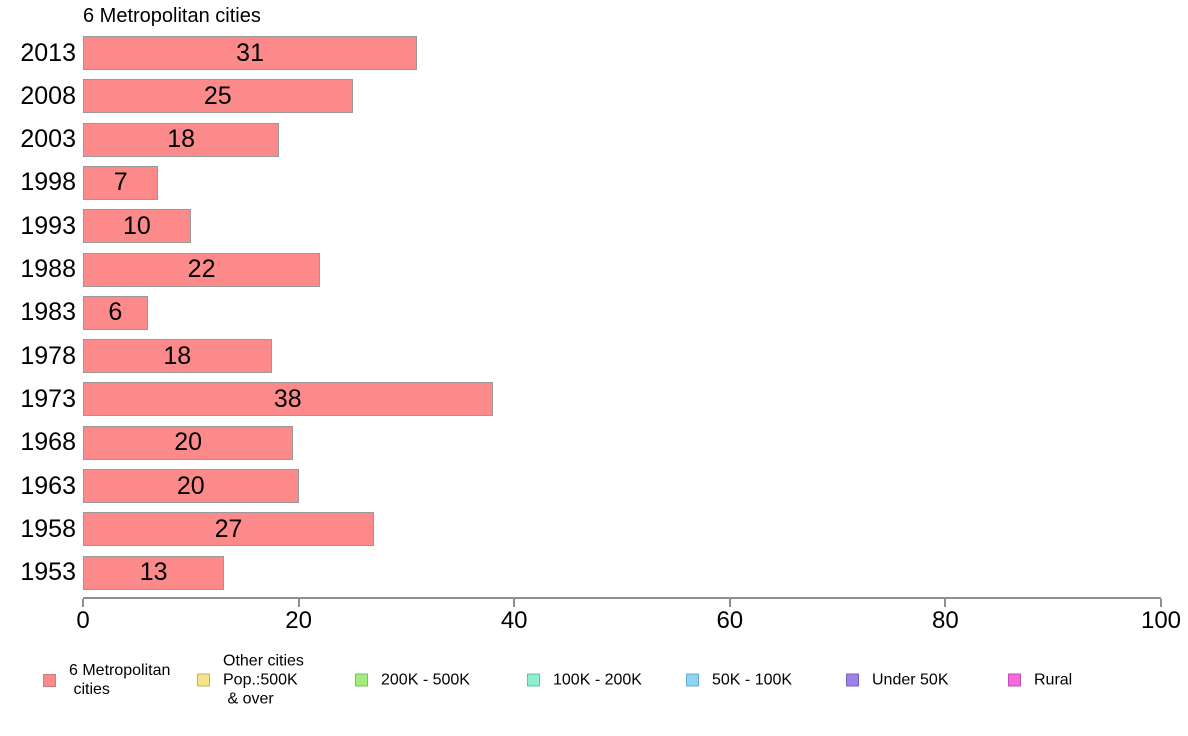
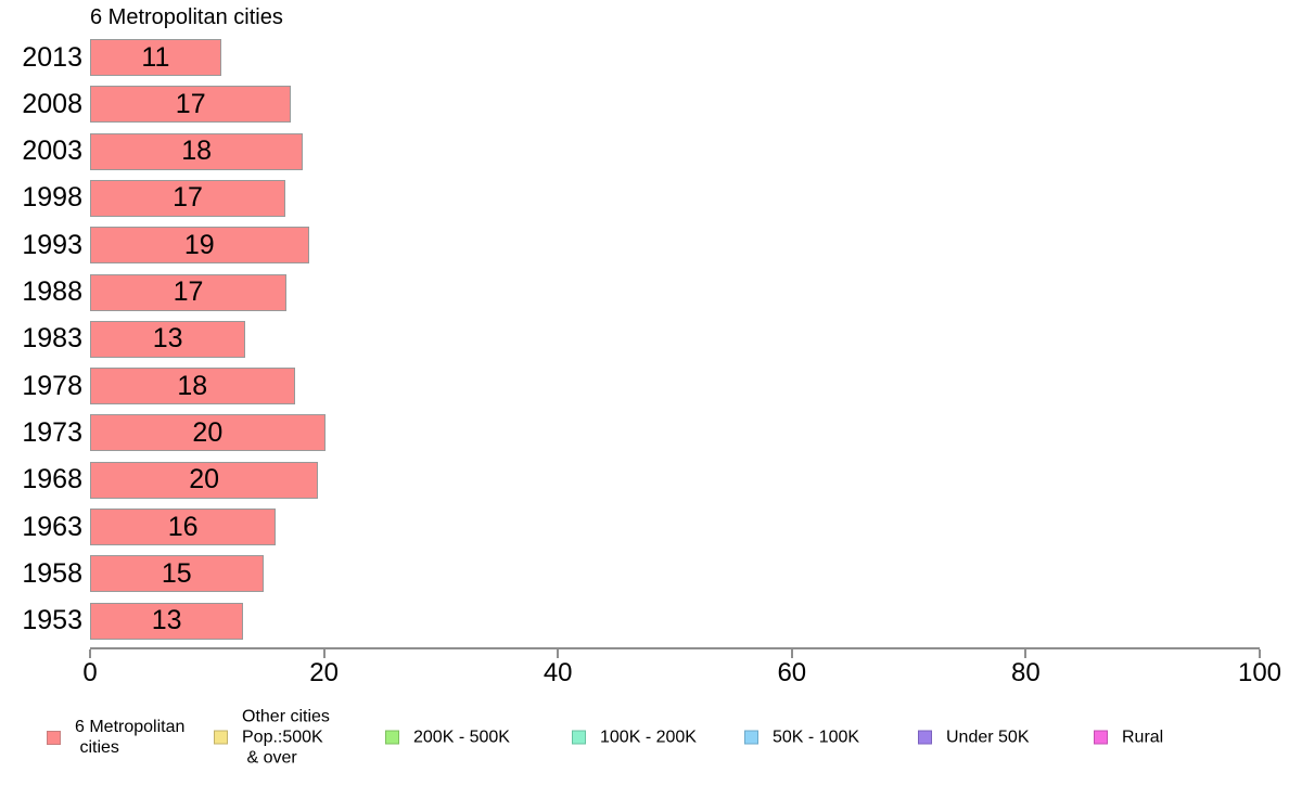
2013: 31 -> 11
2008: 25 -> 17
1998: 7 -> 17
1993: 10 -> 19
1988: 22 -> 17
1983: 6 -> 13
1973: 38 -> 20
1963: 20 -> 16
1958: 27 -> 15
